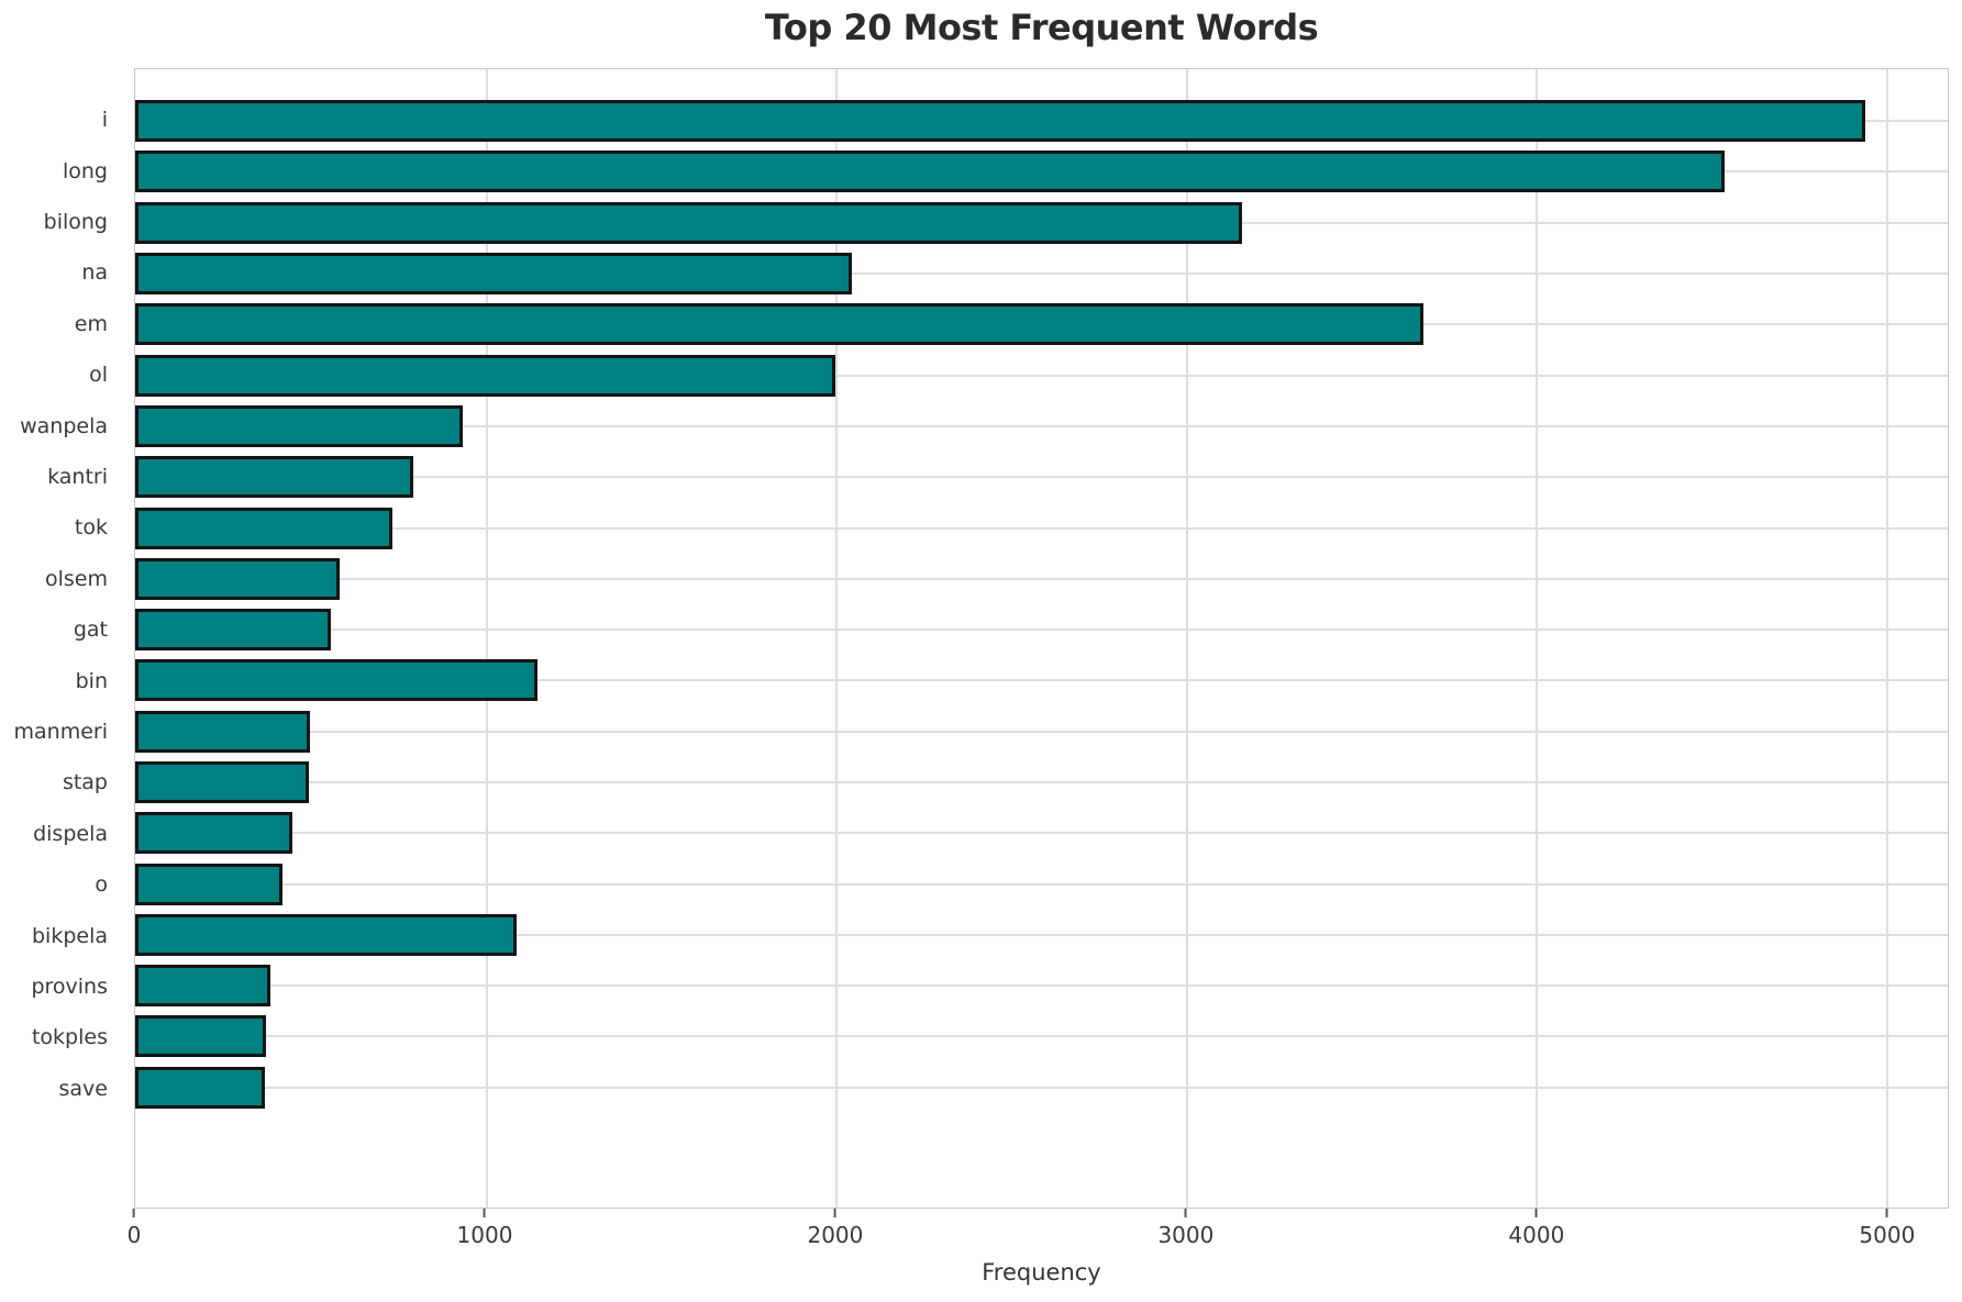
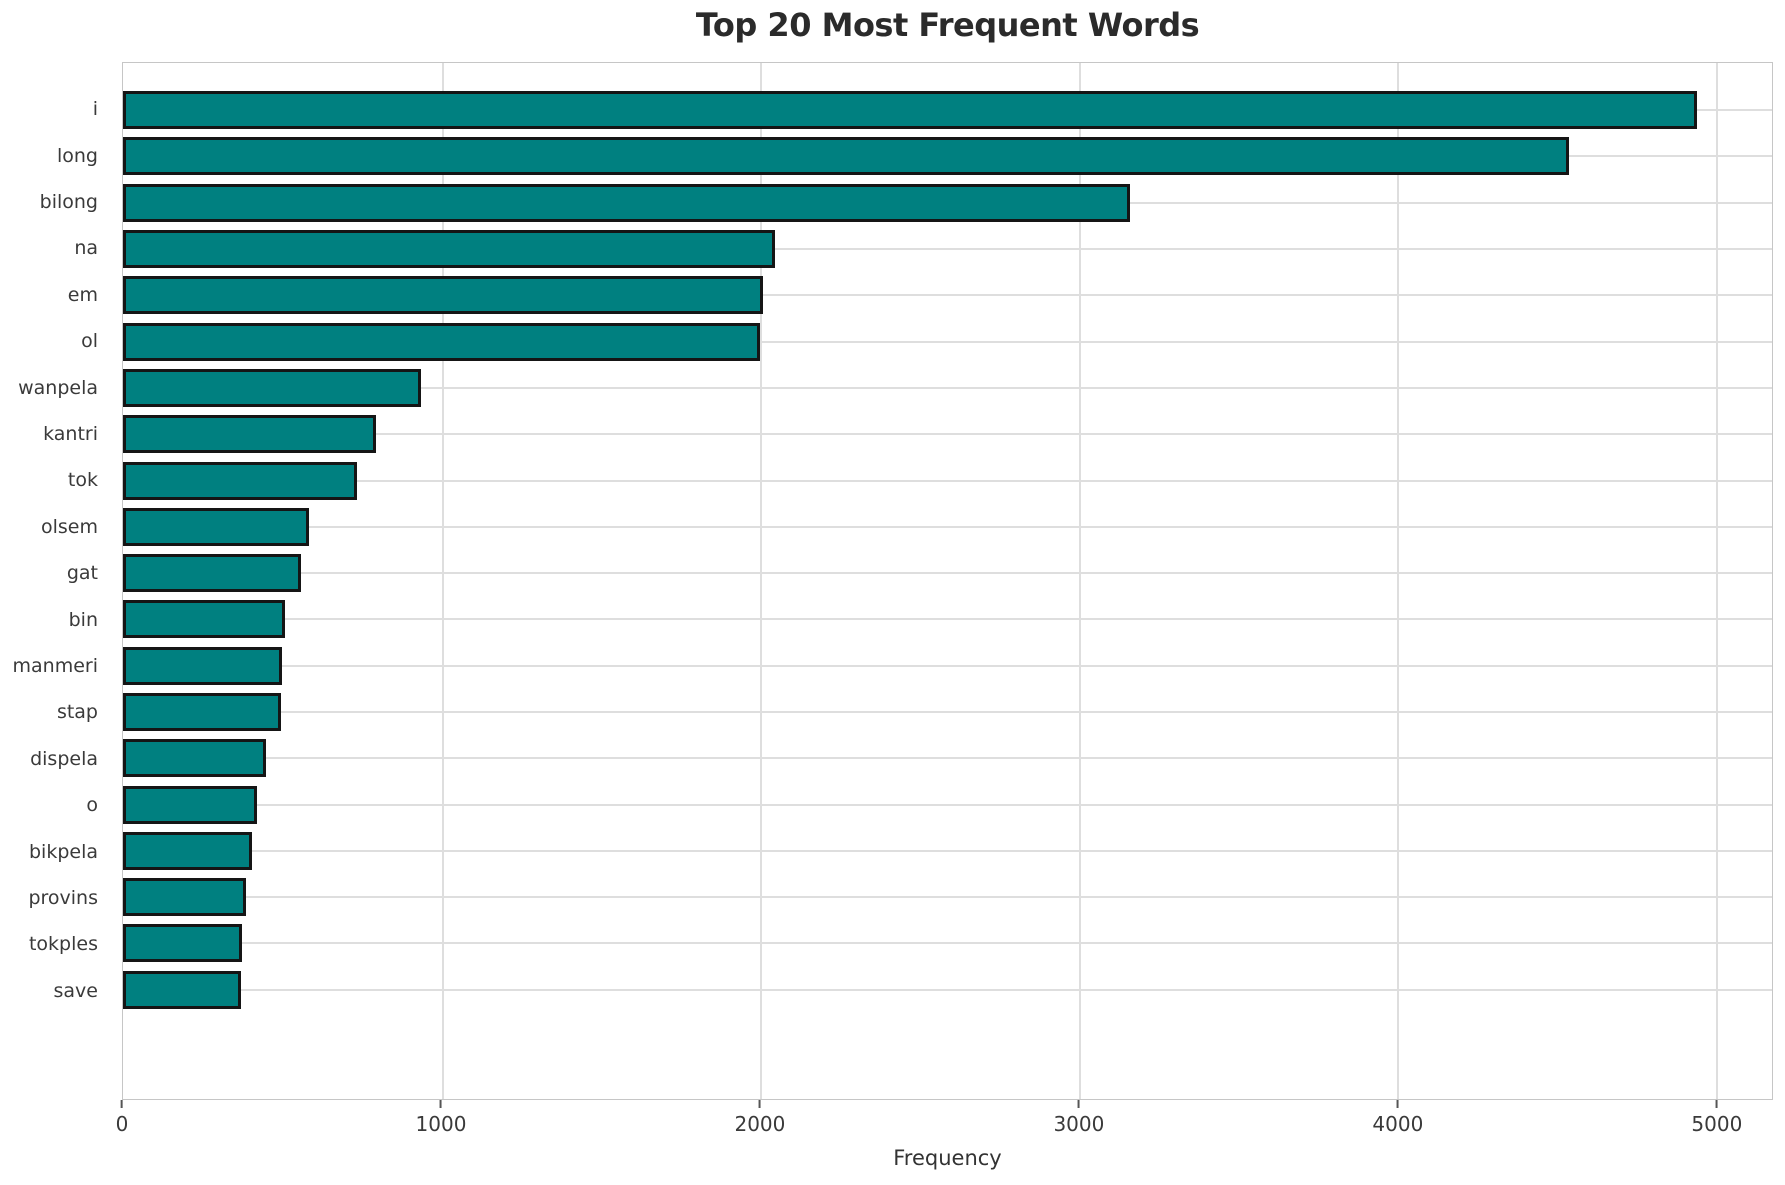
em: 3680 -> 2010
bin: 1150 -> 510
bikpela: 1090 -> 400
